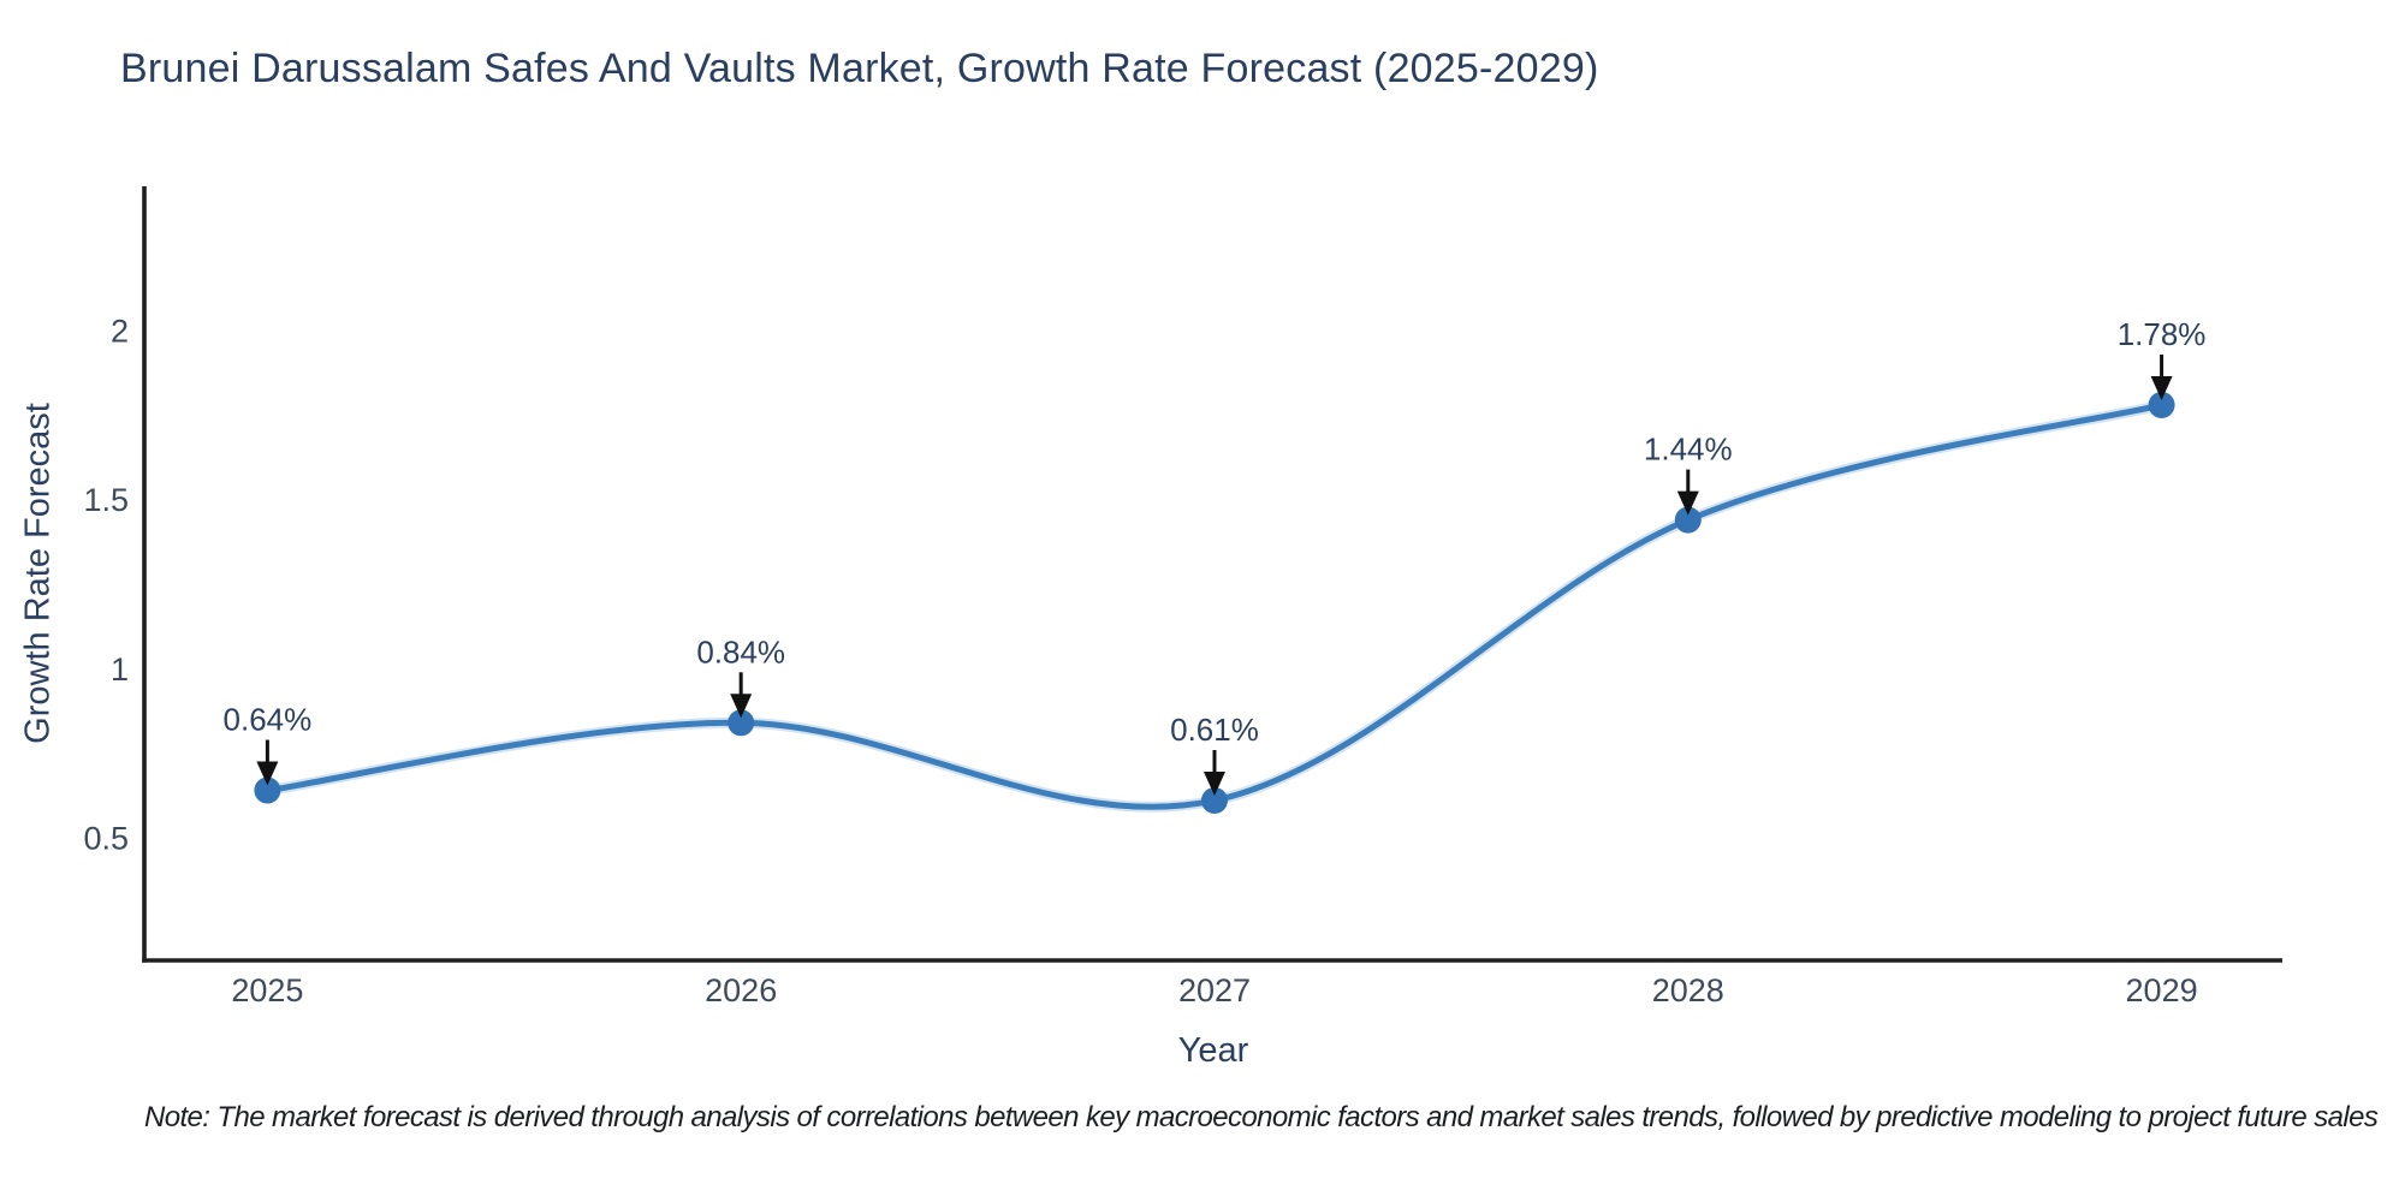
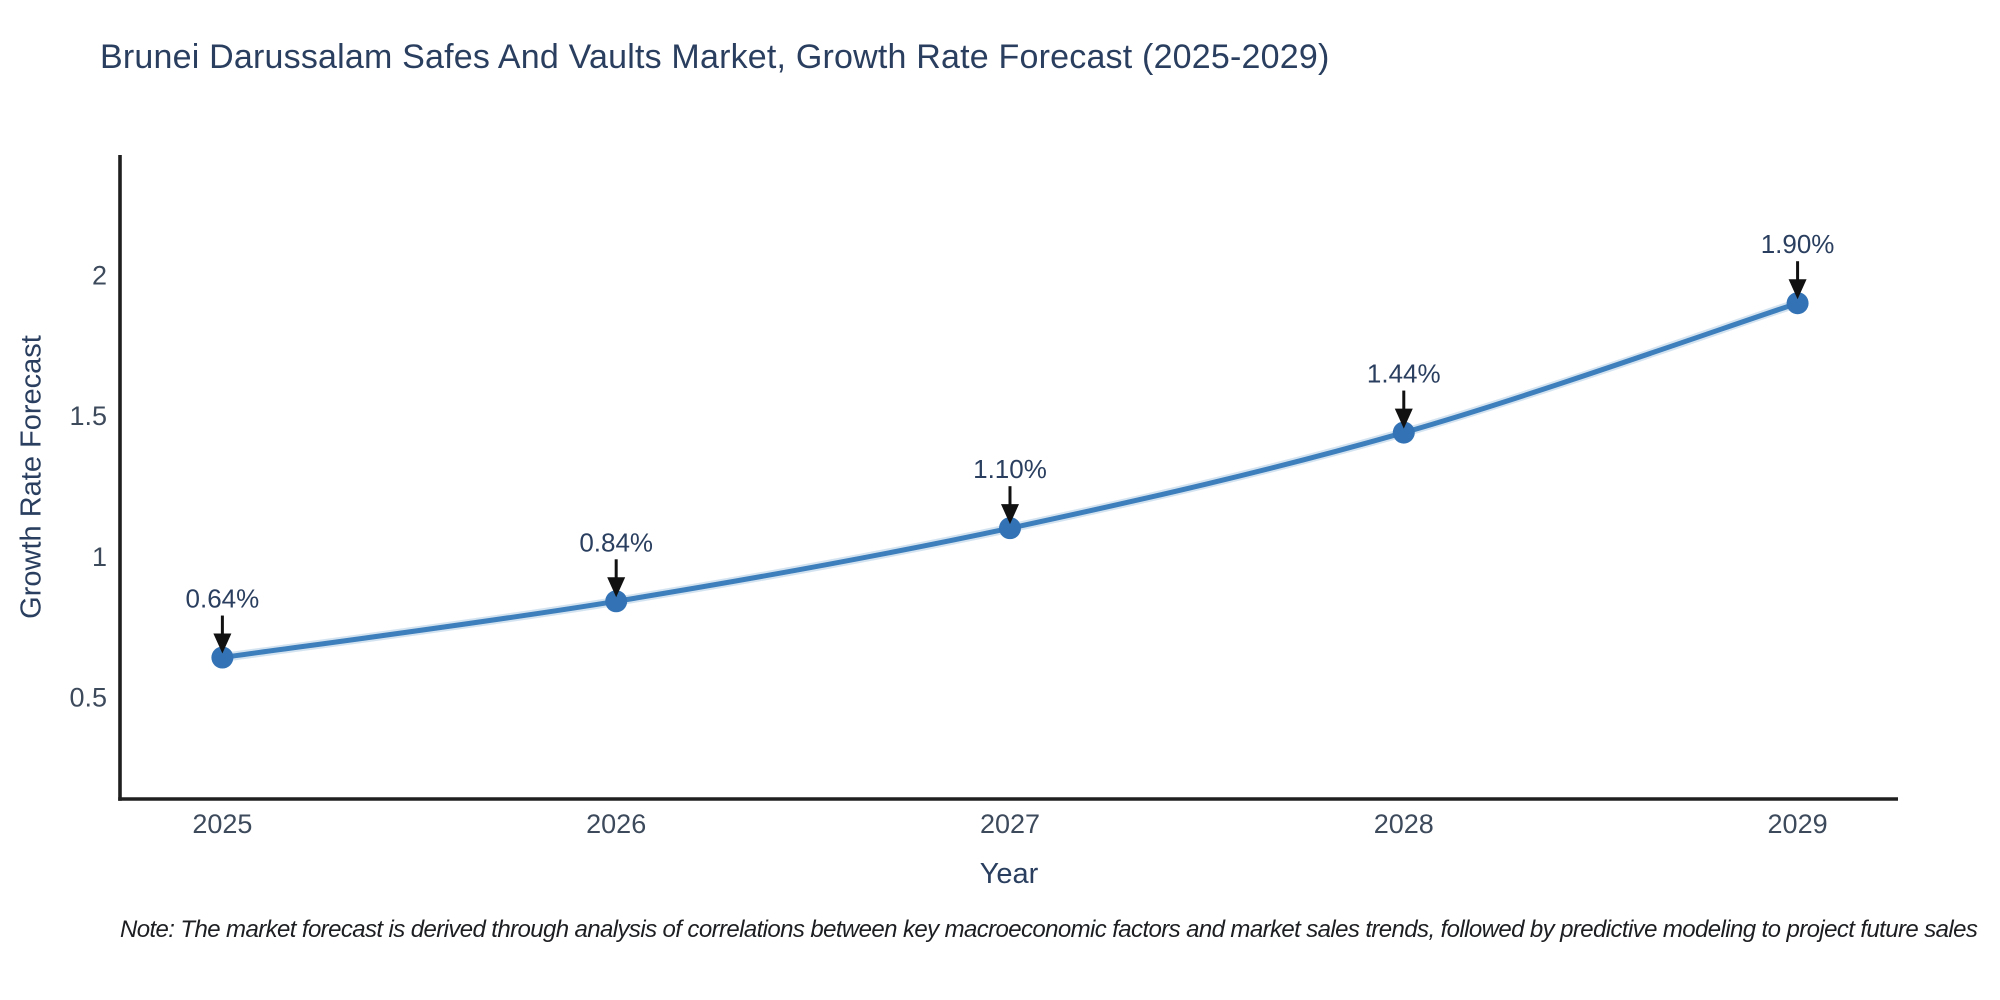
2027: 0.61% -> 1.10%
2029: 1.78% -> 1.90%
